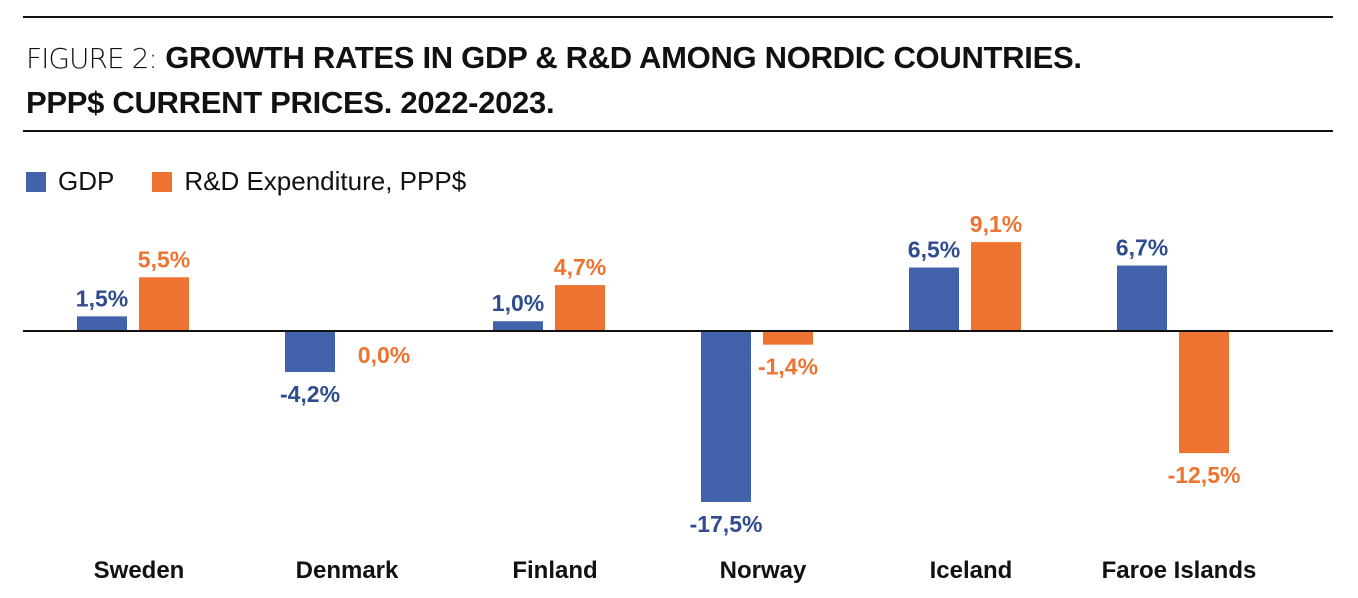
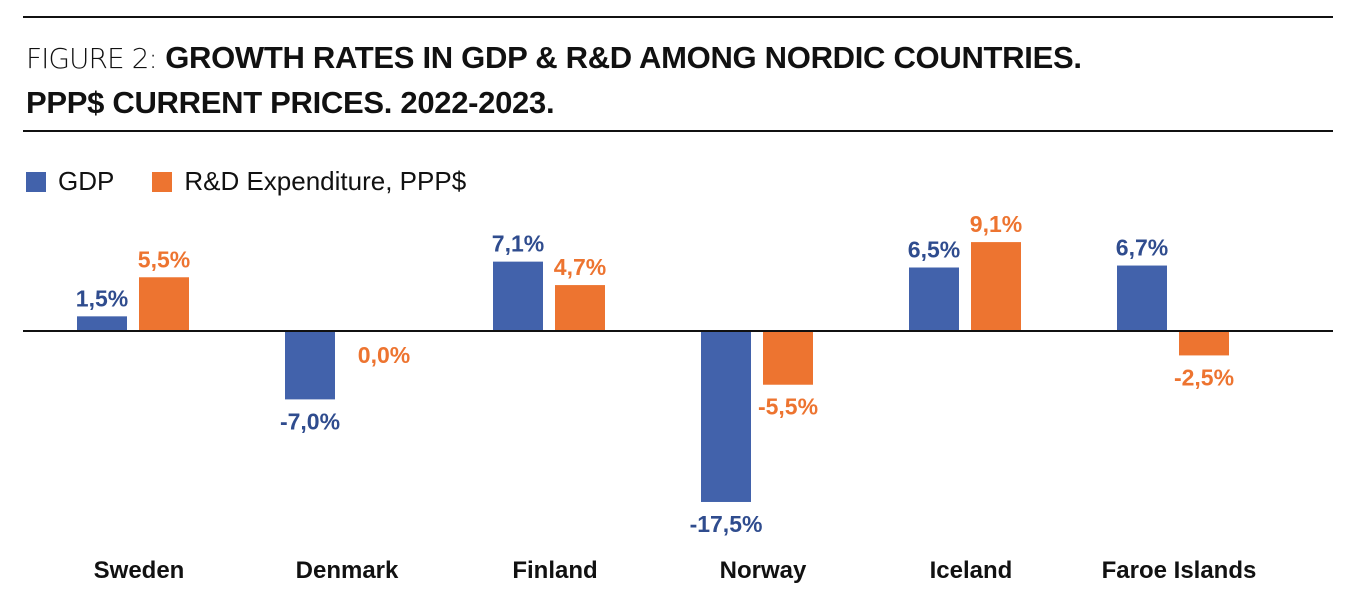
GDP/Denmark: -4,2% -> -7,0%
GDP/Finland: 1,0% -> 7,1%
R&D Expenditure, PPP$/Norway: -1,4% -> -5,5%
R&D Expenditure, PPP$/Faroe Islands: -12,5% -> -2,5%
